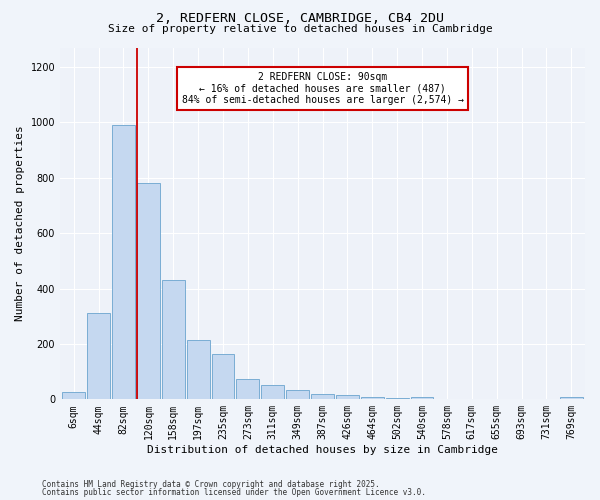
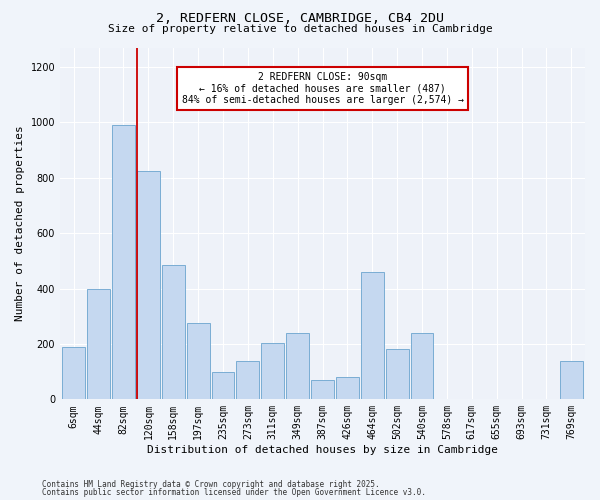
6sqm: 25 -> 190
44sqm: 310 -> 400
120sqm: 780 -> 825
158sqm: 430 -> 485
197sqm: 215 -> 275
235sqm: 165 -> 100
273sqm: 75 -> 140
311sqm: 50 -> 205
349sqm: 35 -> 240
387sqm: 20 -> 70
426sqm: 15 -> 80
464sqm: 10 -> 460
502sqm: 5 -> 180
540sqm: 10 -> 240
769sqm: 8 -> 140
